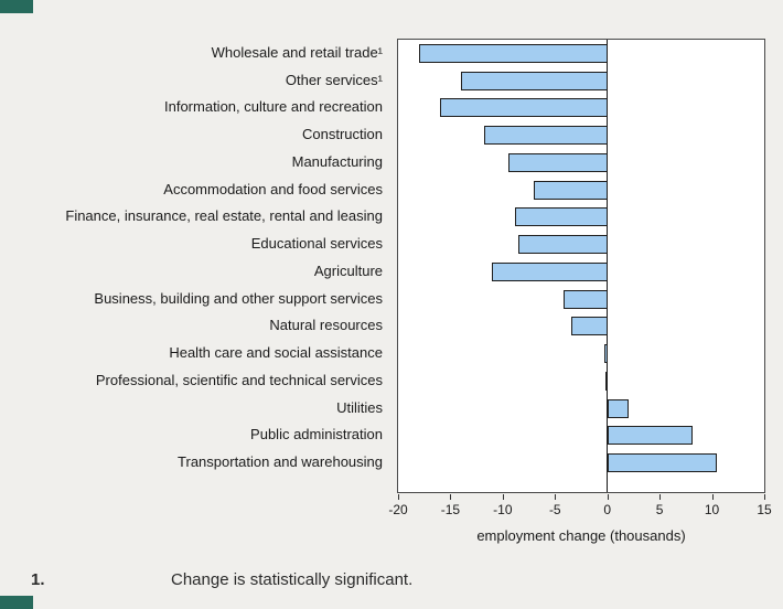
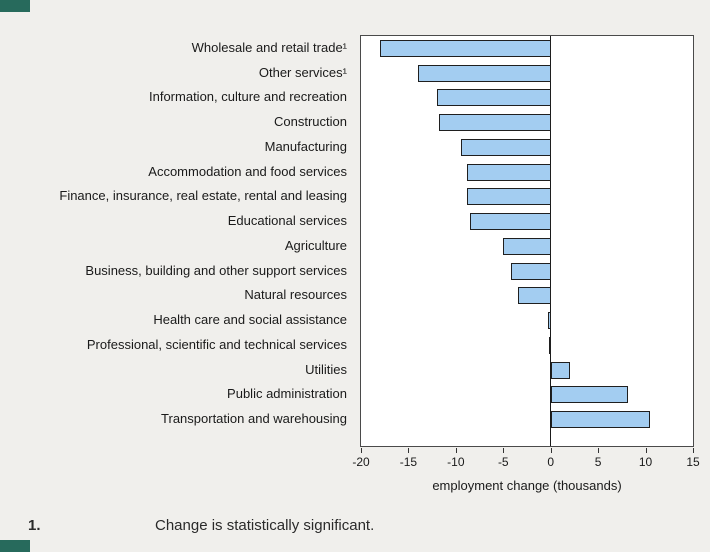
Information, culture and recreation: -16 -> -12
Accommodation and food services: -7 -> -9
Agriculture: -11 -> -5
